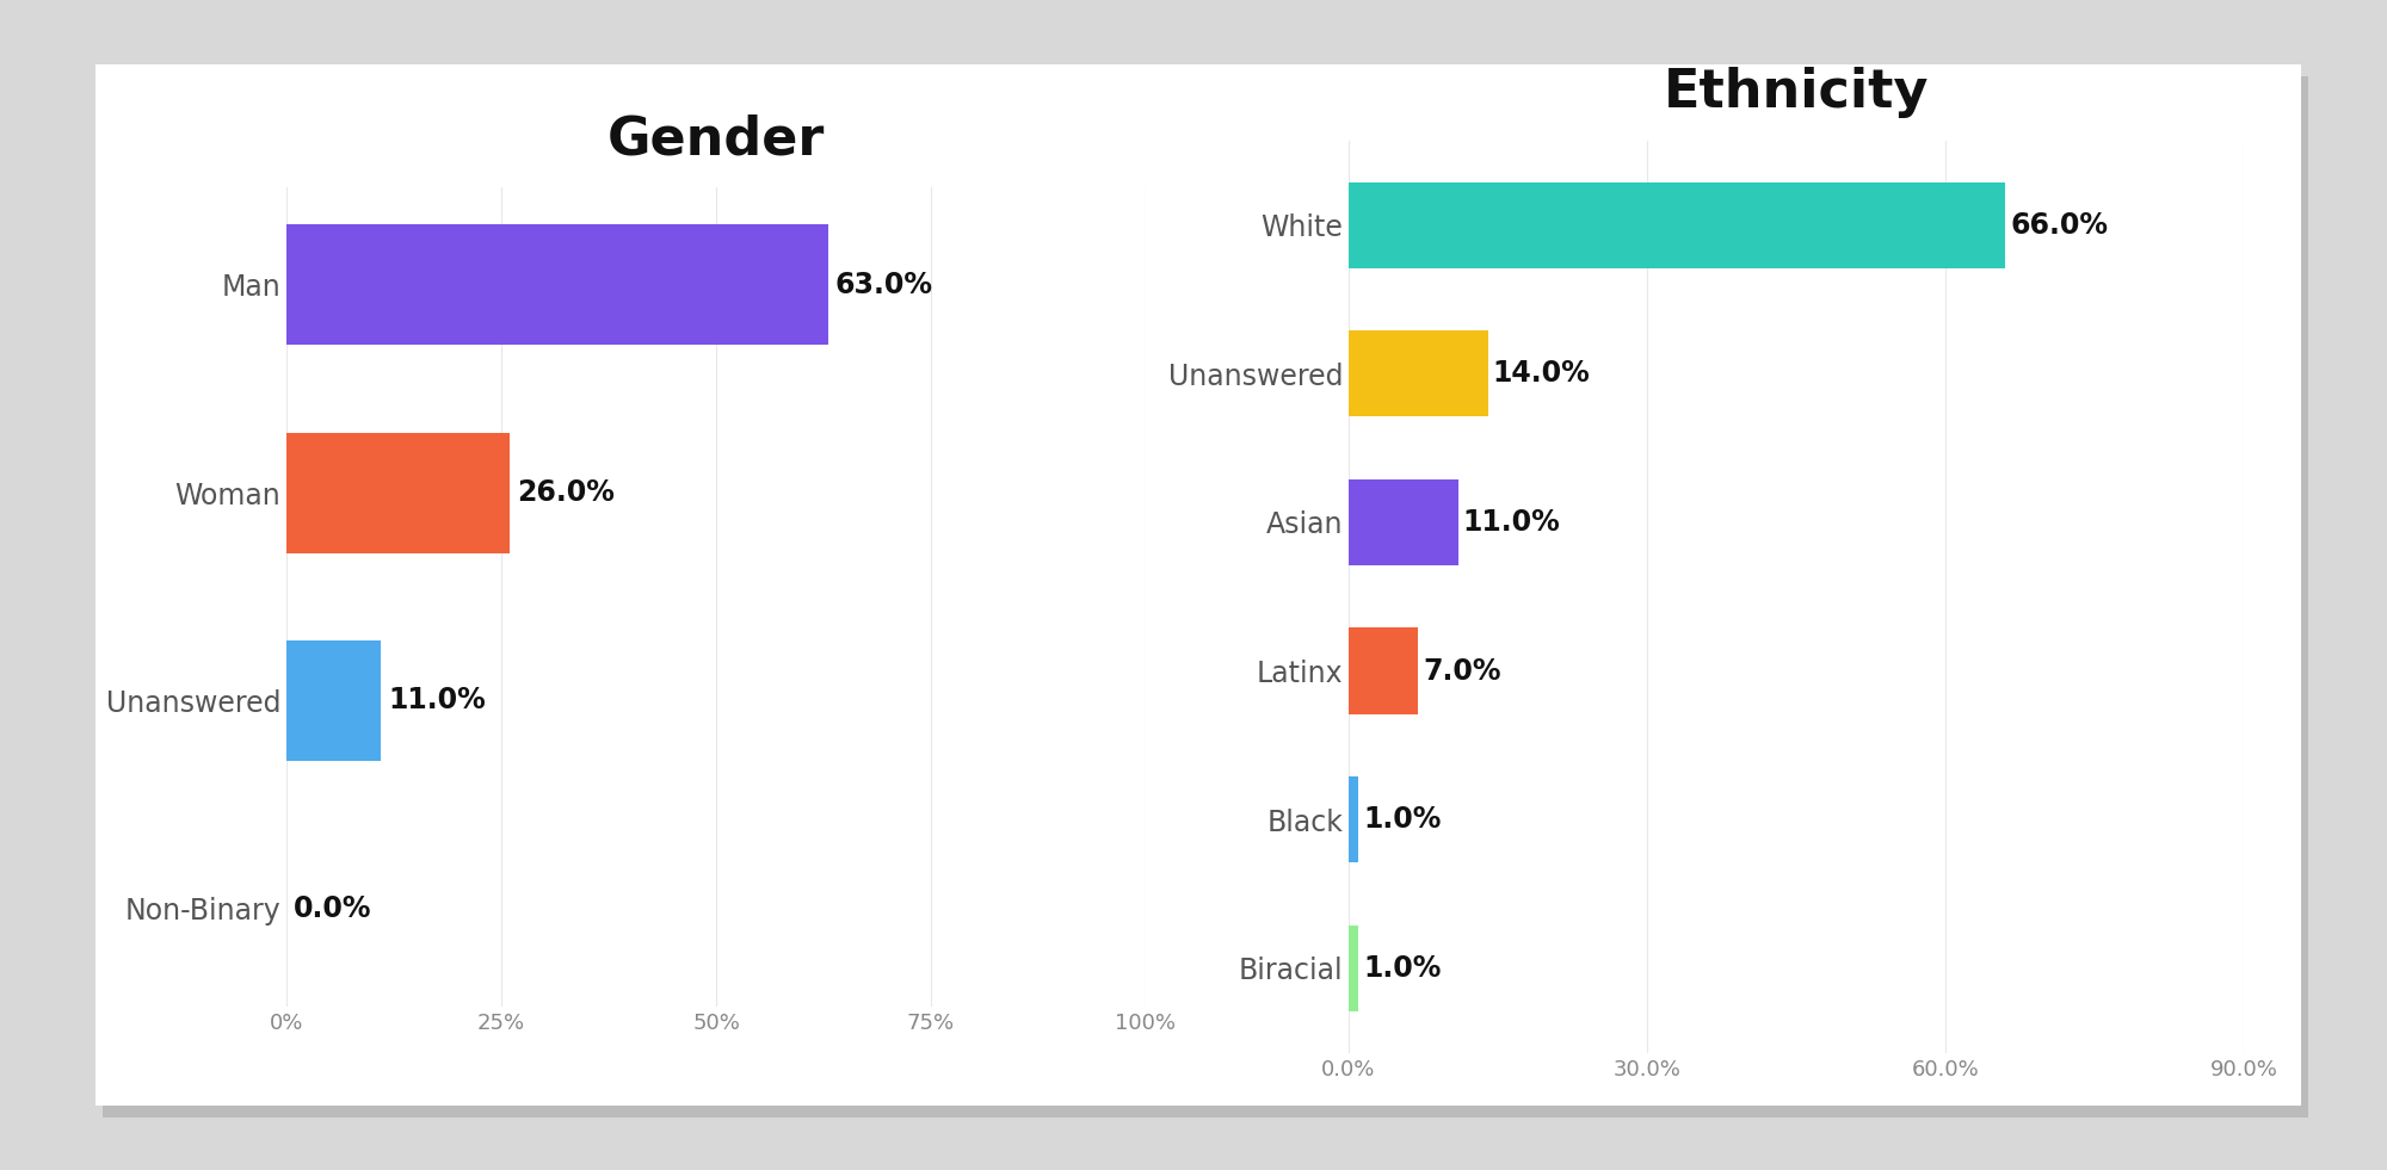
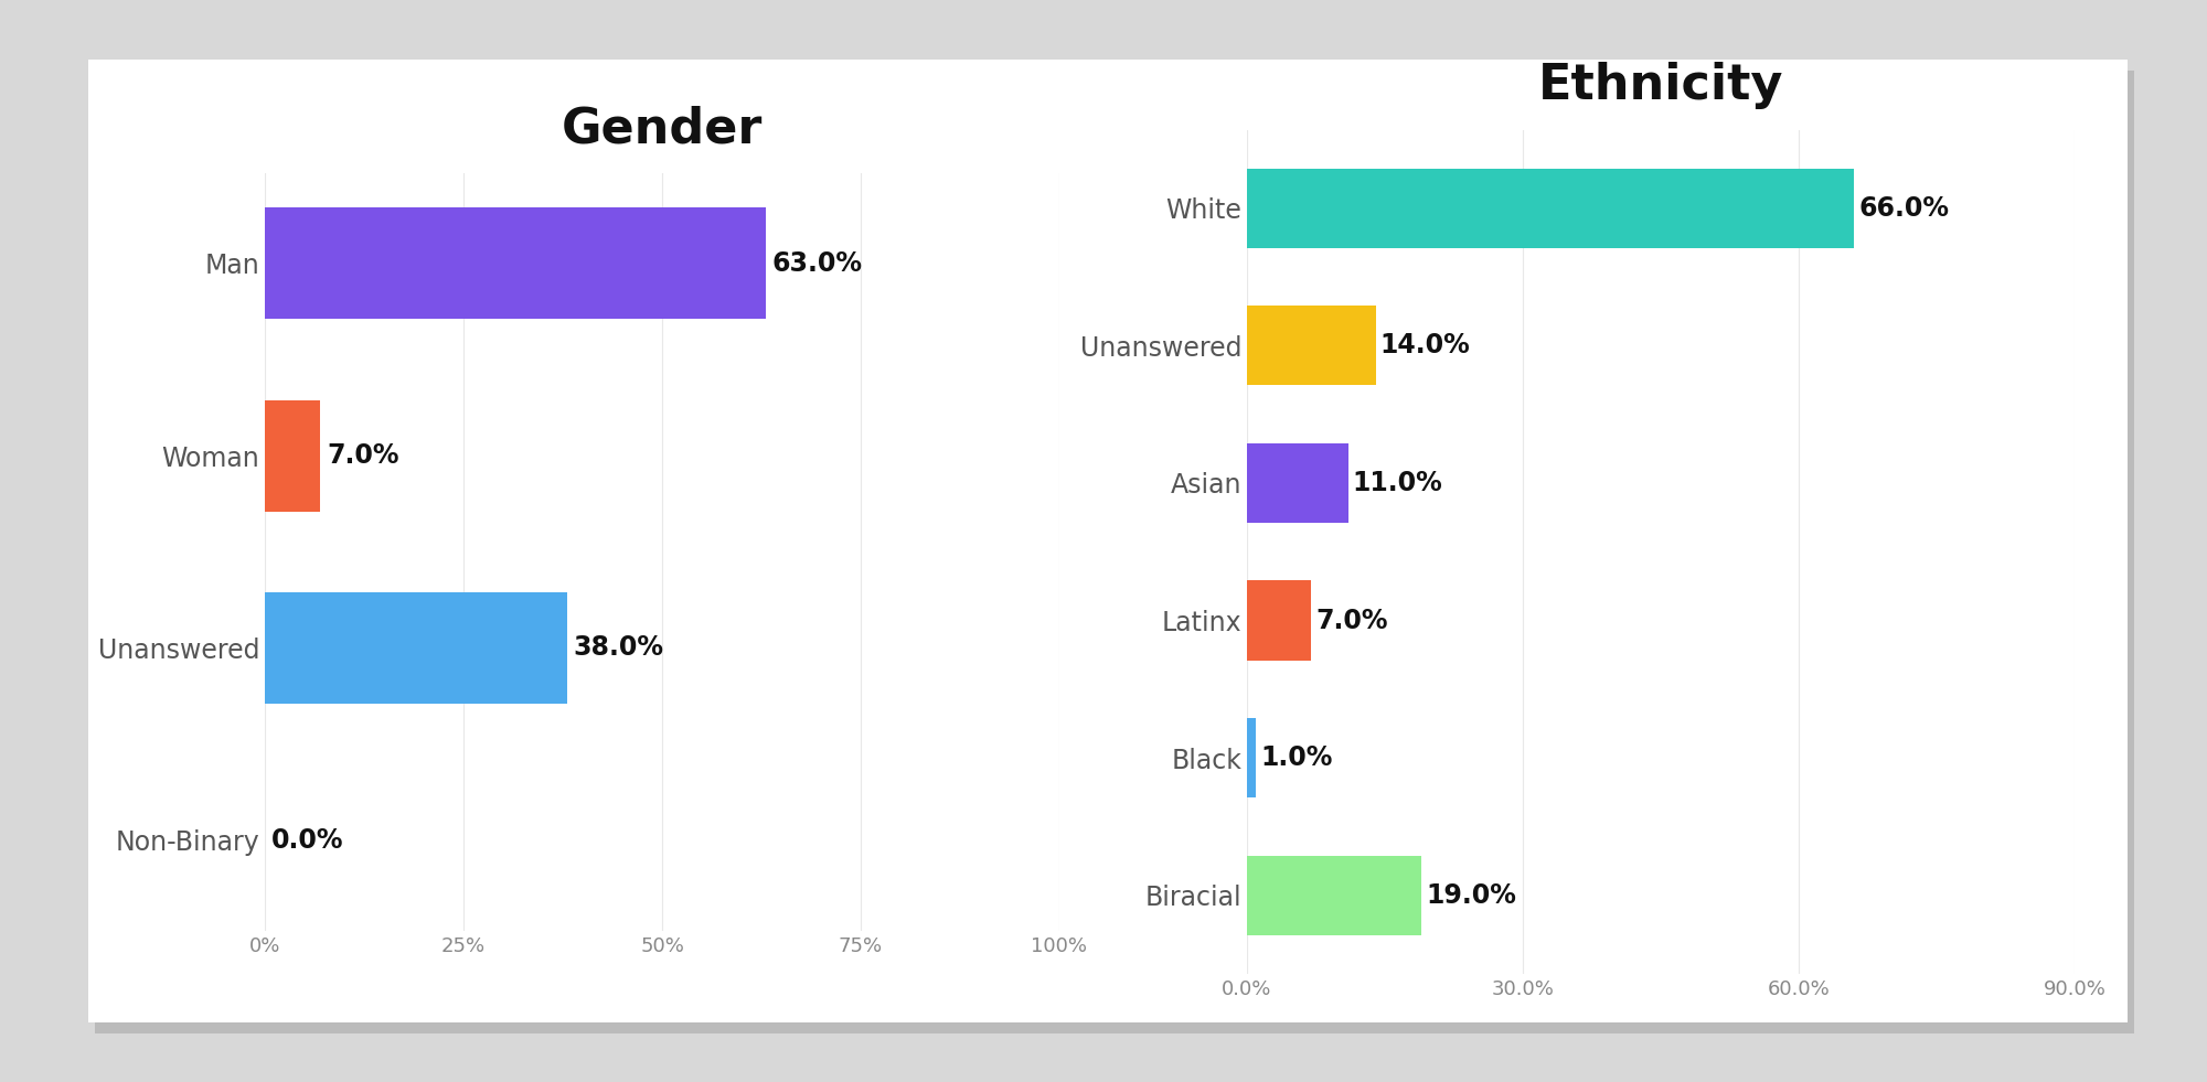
Ethnicity/Biracial: 1.0% -> 19.0%
Gender/Woman: 26.0% -> 7.0%
Gender/Unanswered: 11.0% -> 38.0%
